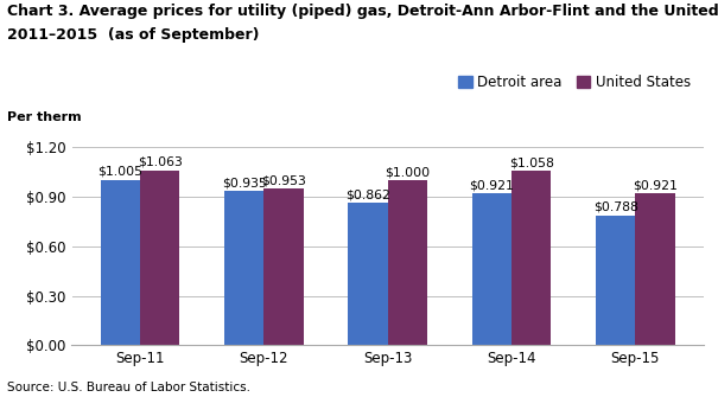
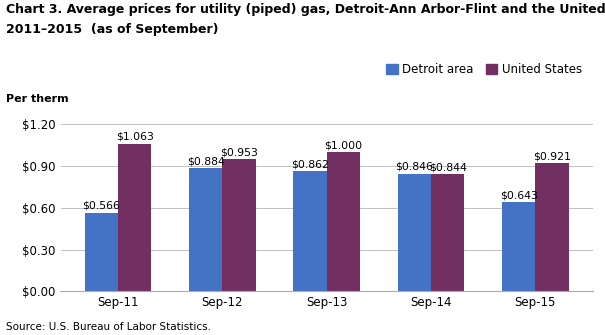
Detroit area/Sep-11: $1.005 -> $0.566
Detroit area/Sep-12: $0.935 -> $0.884
Detroit area/Sep-14: $0.921 -> $0.846
United States/Sep-14: $1.058 -> $0.844
Detroit area/Sep-15: $0.788 -> $0.643
